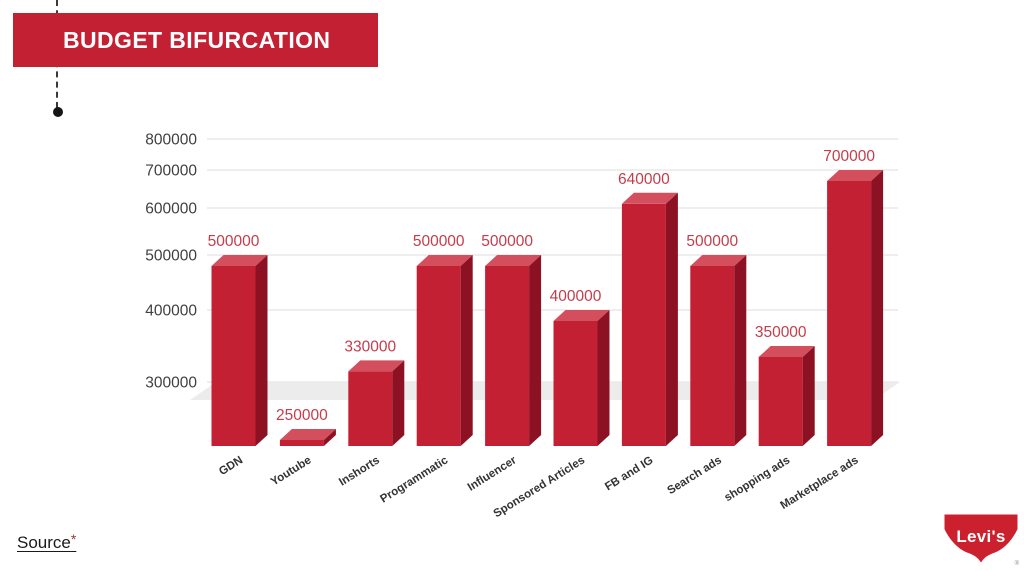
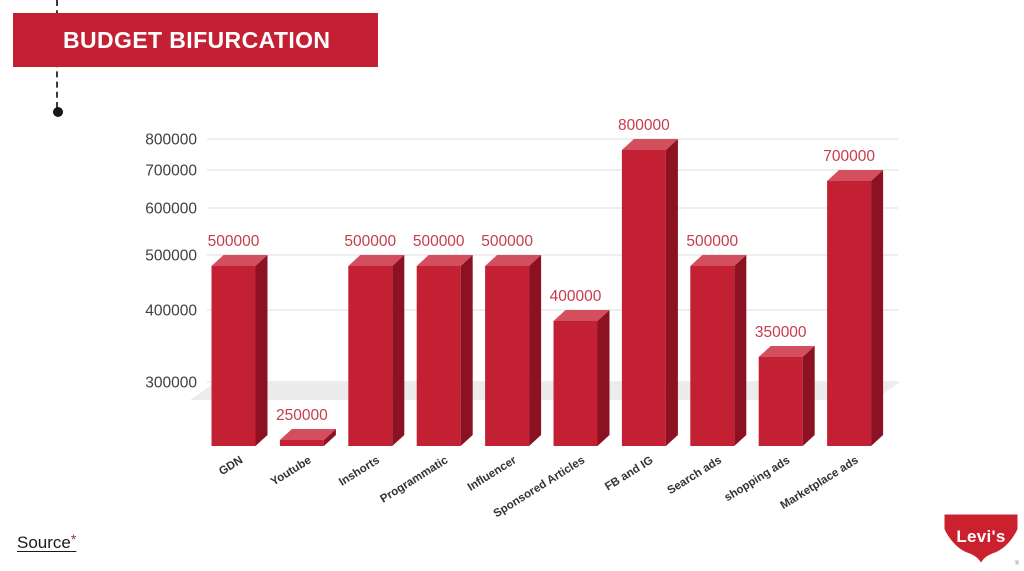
Inshorts: 330000 -> 500000
FB and IG: 640000 -> 800000
